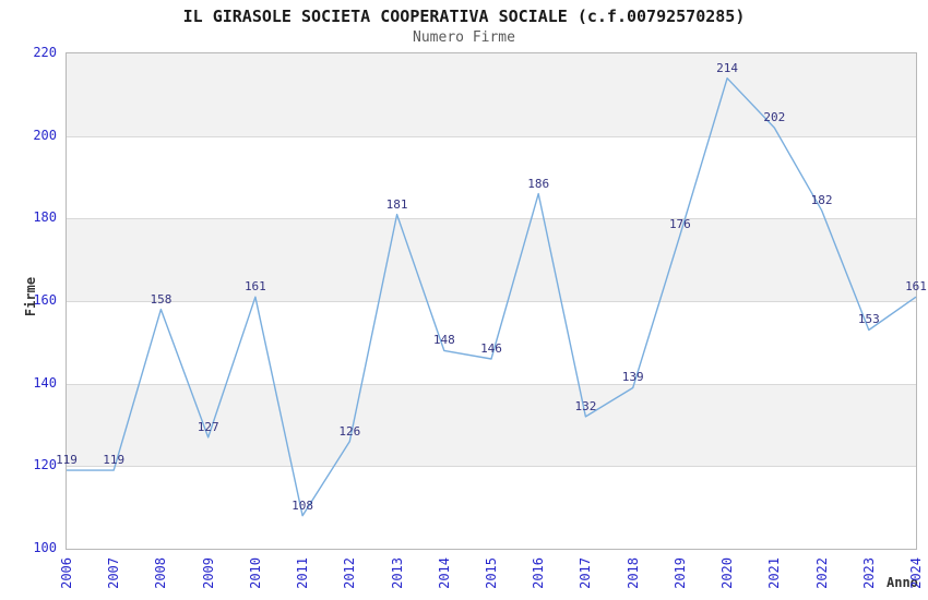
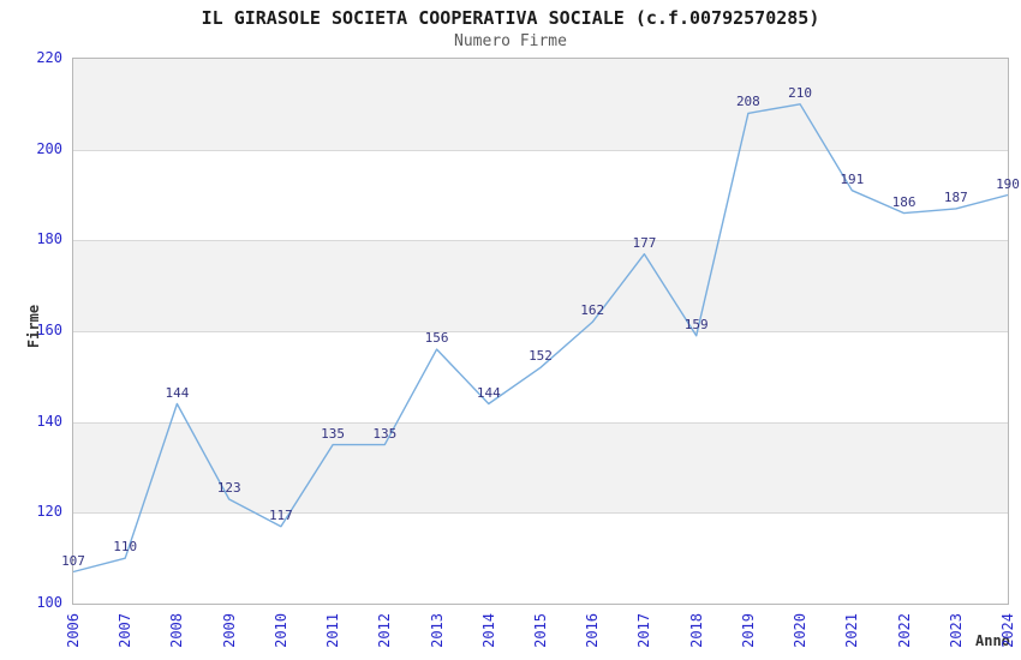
2006: 119 -> 107
2007: 119 -> 110
2008: 158 -> 144
2009: 127 -> 123
2010: 161 -> 117
2011: 108 -> 135
2012: 126 -> 135
2013: 181 -> 156
2014: 148 -> 144
2015: 146 -> 152
2016: 186 -> 162
2017: 132 -> 177
2018: 139 -> 159
2019: 176 -> 208
2020: 214 -> 210
2021: 202 -> 191
2022: 182 -> 186
2023: 153 -> 187
2024: 161 -> 190
